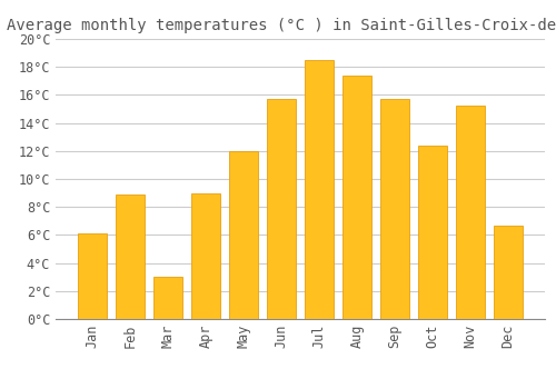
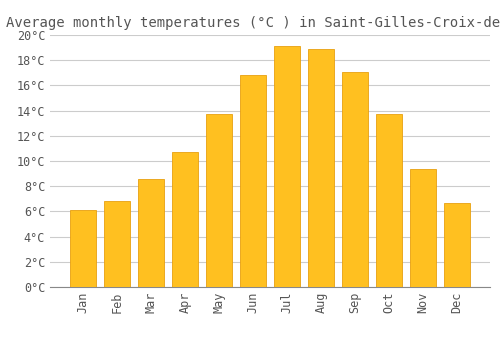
Feb: 8.9°C -> 6.8°C
Mar: 3.0°C -> 8.6°C
Apr: 9.0°C -> 10.7°C
May: 12.0°C -> 13.7°C
Jun: 15.7°C -> 16.8°C
Jul: 18.5°C -> 19.1°C
Aug: 17.4°C -> 18.9°C
Sep: 15.7°C -> 17.1°C
Oct: 12.4°C -> 13.7°C
Nov: 15.2°C -> 9.4°C
